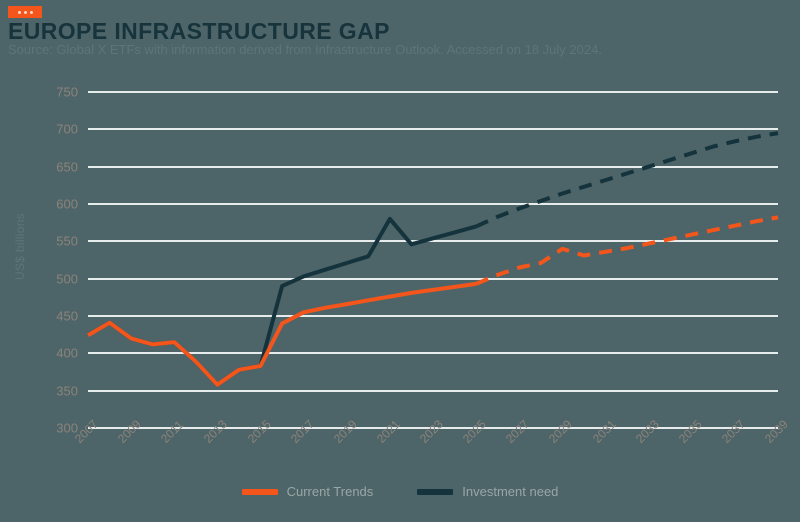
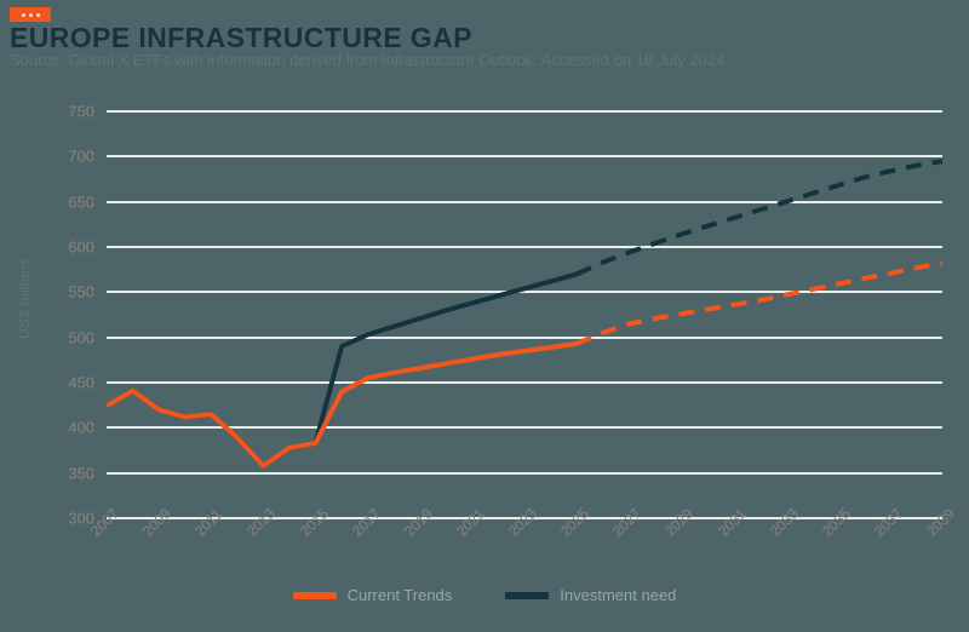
Investment need/2021: 580 -> 540
Current Trends/2029: 540 -> 530
